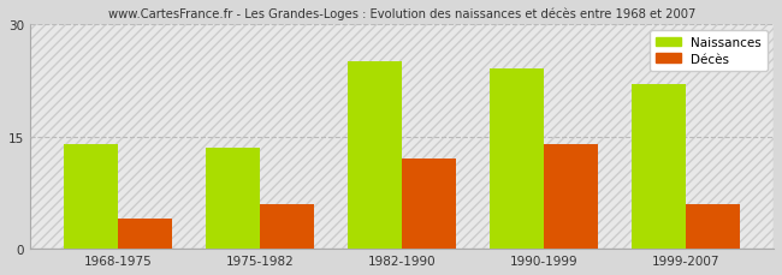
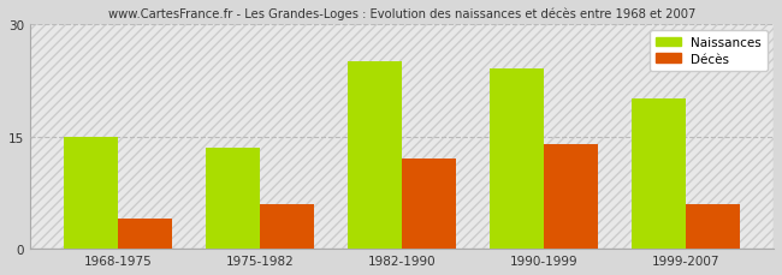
Naissances/1968-1975: 14.0 -> 15.0
Naissances/1999-2007: 22.0 -> 20.0
